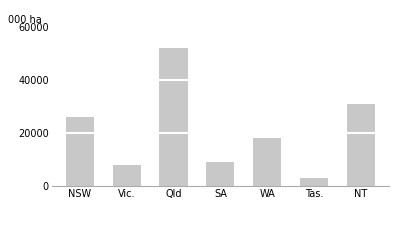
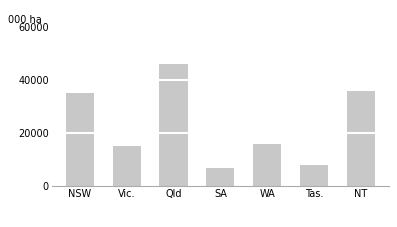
NSW: 26000 -> 35000
Vic.: 8000 -> 15000
Qld: 52000 -> 46000
SA: 9000 -> 7000
WA: 18000 -> 16000
Tas.: 3000 -> 8000
NT: 31000 -> 36000
